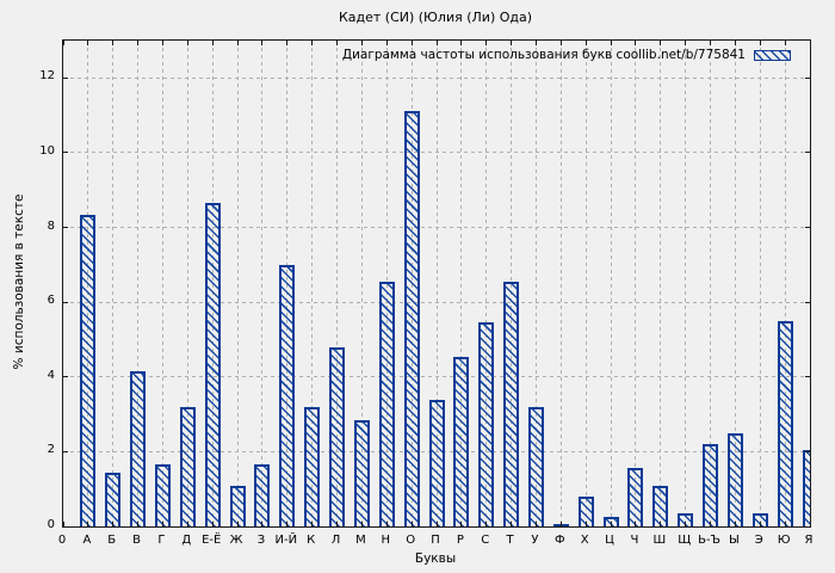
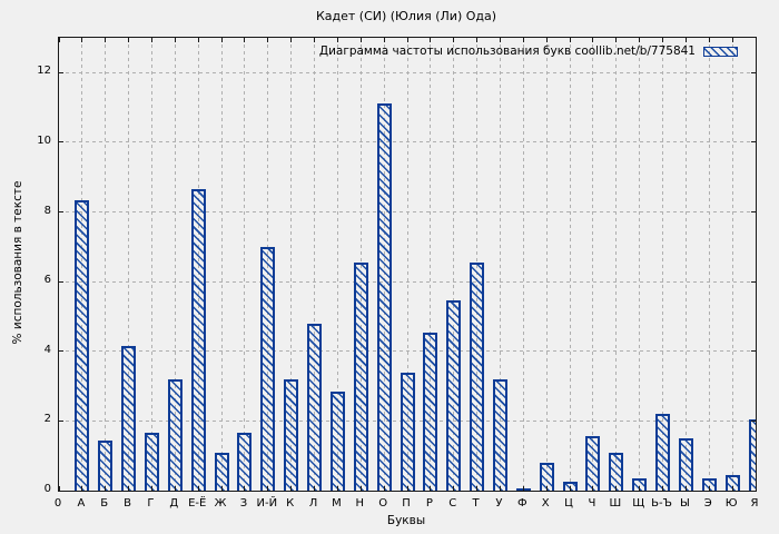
Ы: 2.5 -> 1.5
Ю: 5.5 -> 0.5
